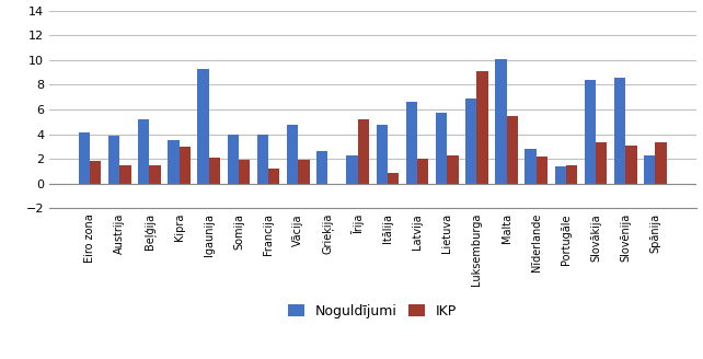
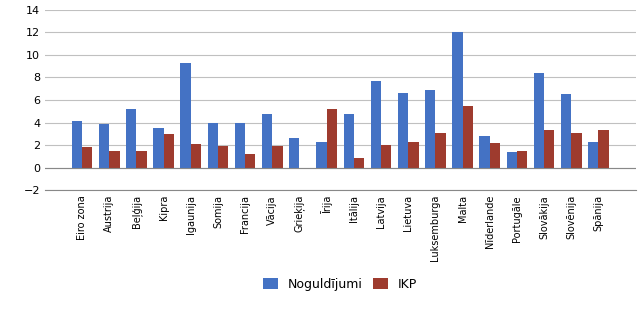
Noguldījumi/Latvija: 6.6 -> 7.7
Noguldījumi/Lietuva: 5.7 -> 6.6
IKP/Luksemburga: 9.1 -> 3.1
Noguldījumi/Malta: 10.1 -> 12.0
Noguldījumi/Slovēnija: 8.6 -> 6.5
